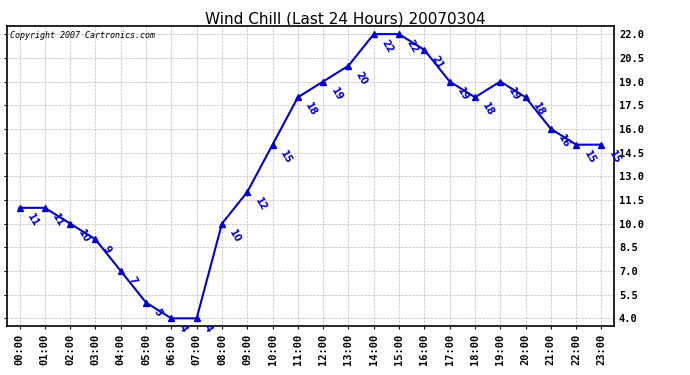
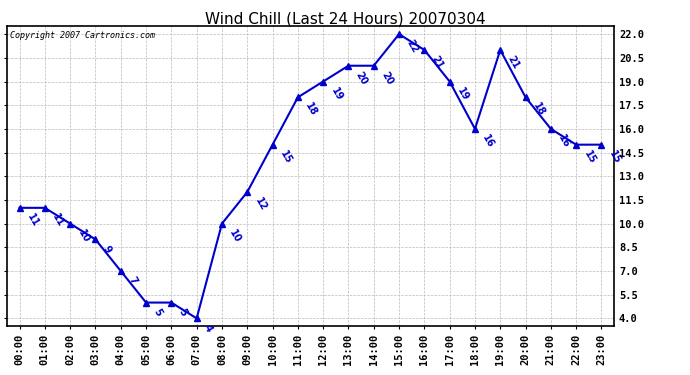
06:00: 4 -> 5
14:00: 22 -> 20
18:00: 18 -> 16
19:00: 19 -> 21
